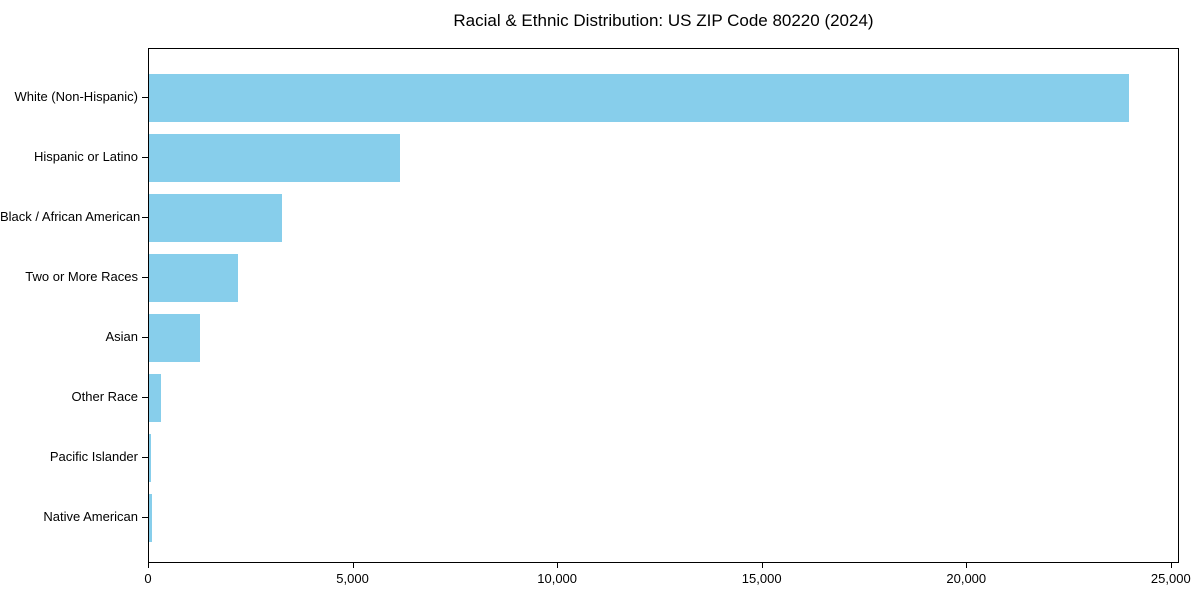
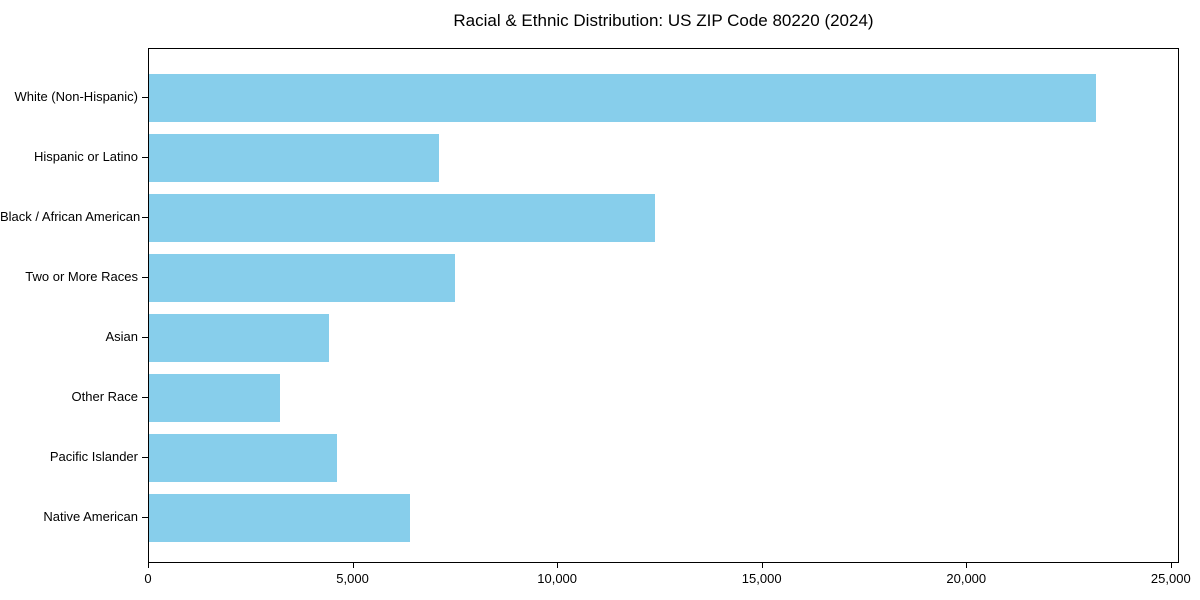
White (Non-Hispanic): 24000 -> 23200
Hispanic or Latino: 6100 -> 7100
Black / African American: 3200 -> 12400
Two or More Races: 2200 -> 7500
Asian: 1200 -> 4400
Other Race: 300 -> 3200
Pacific Islander: 100 -> 4600
Native American: 100 -> 6400
